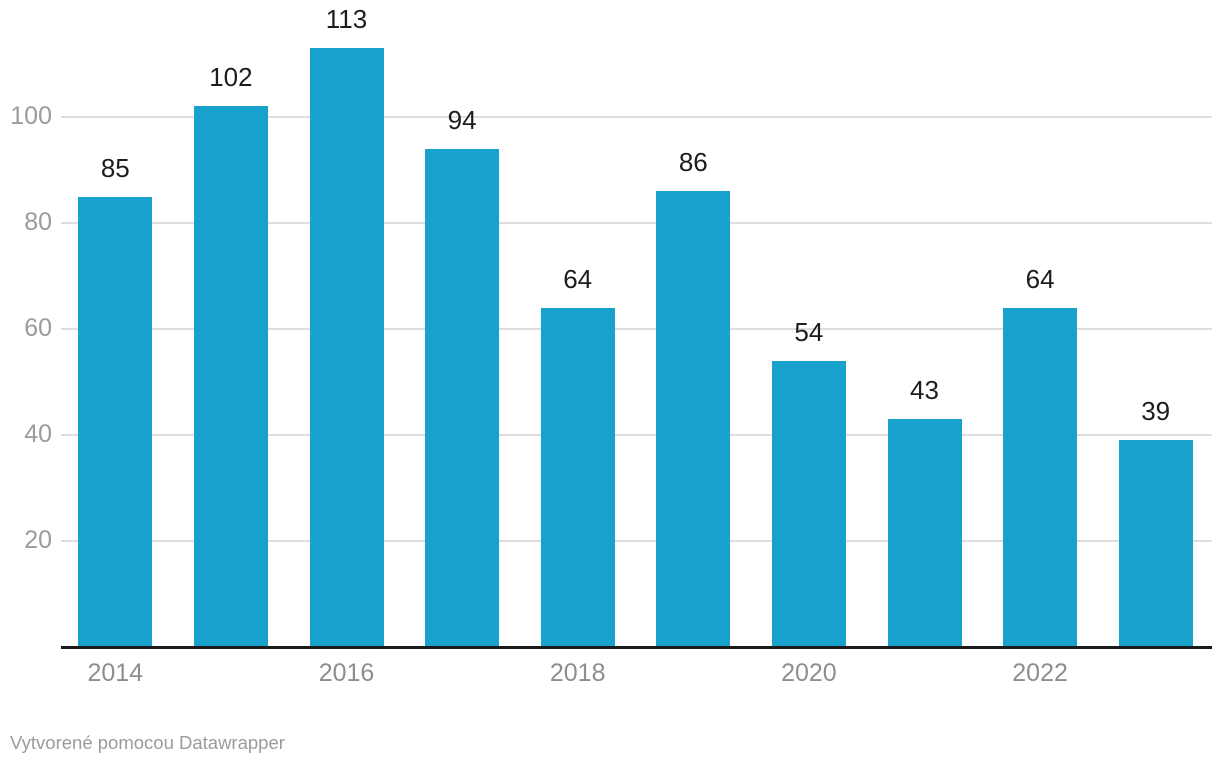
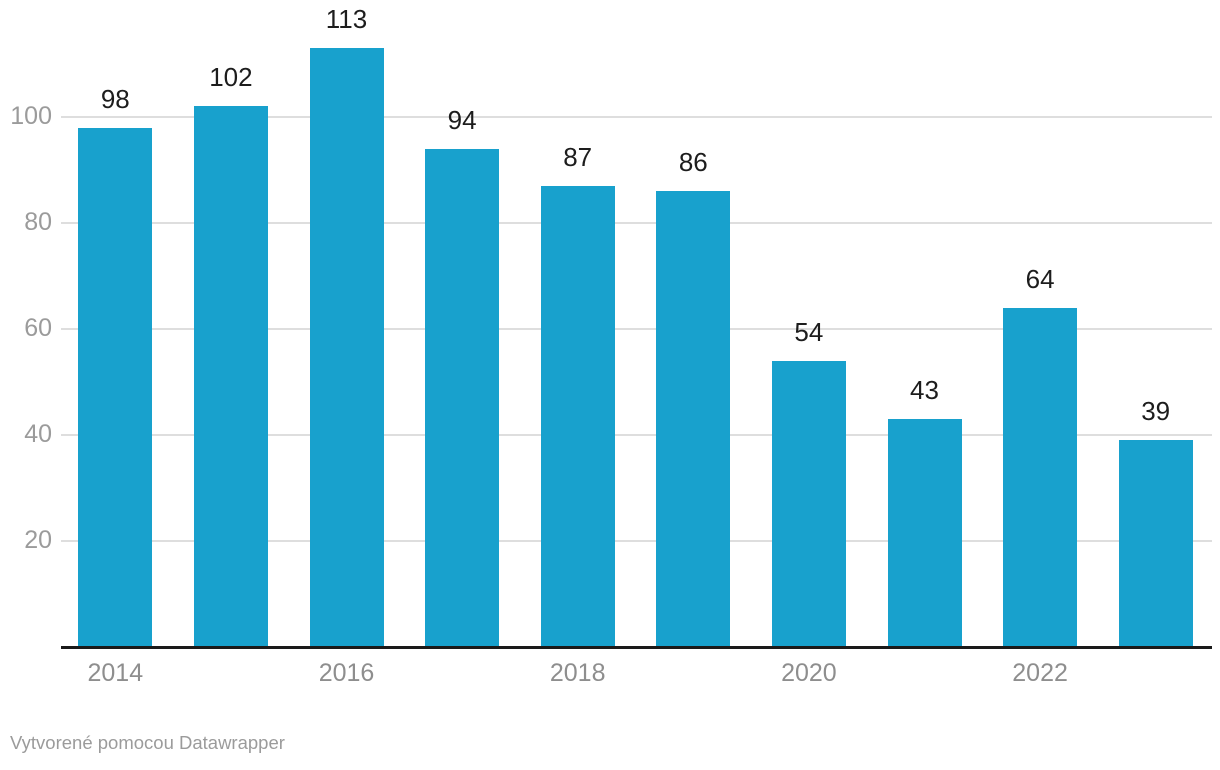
2014: 85 -> 98
2018: 64 -> 87
